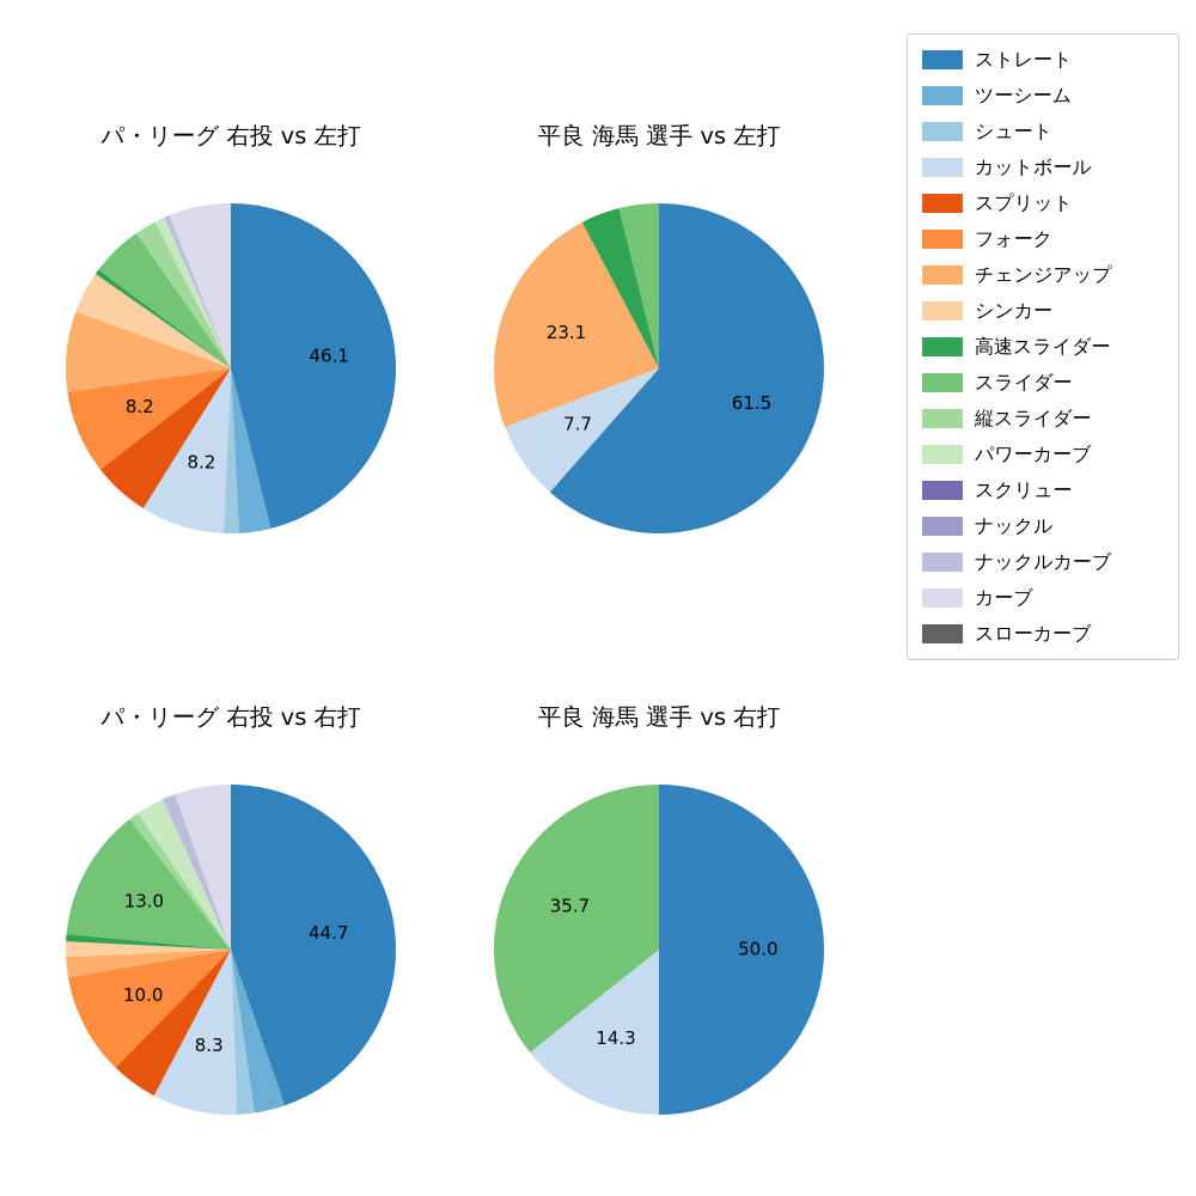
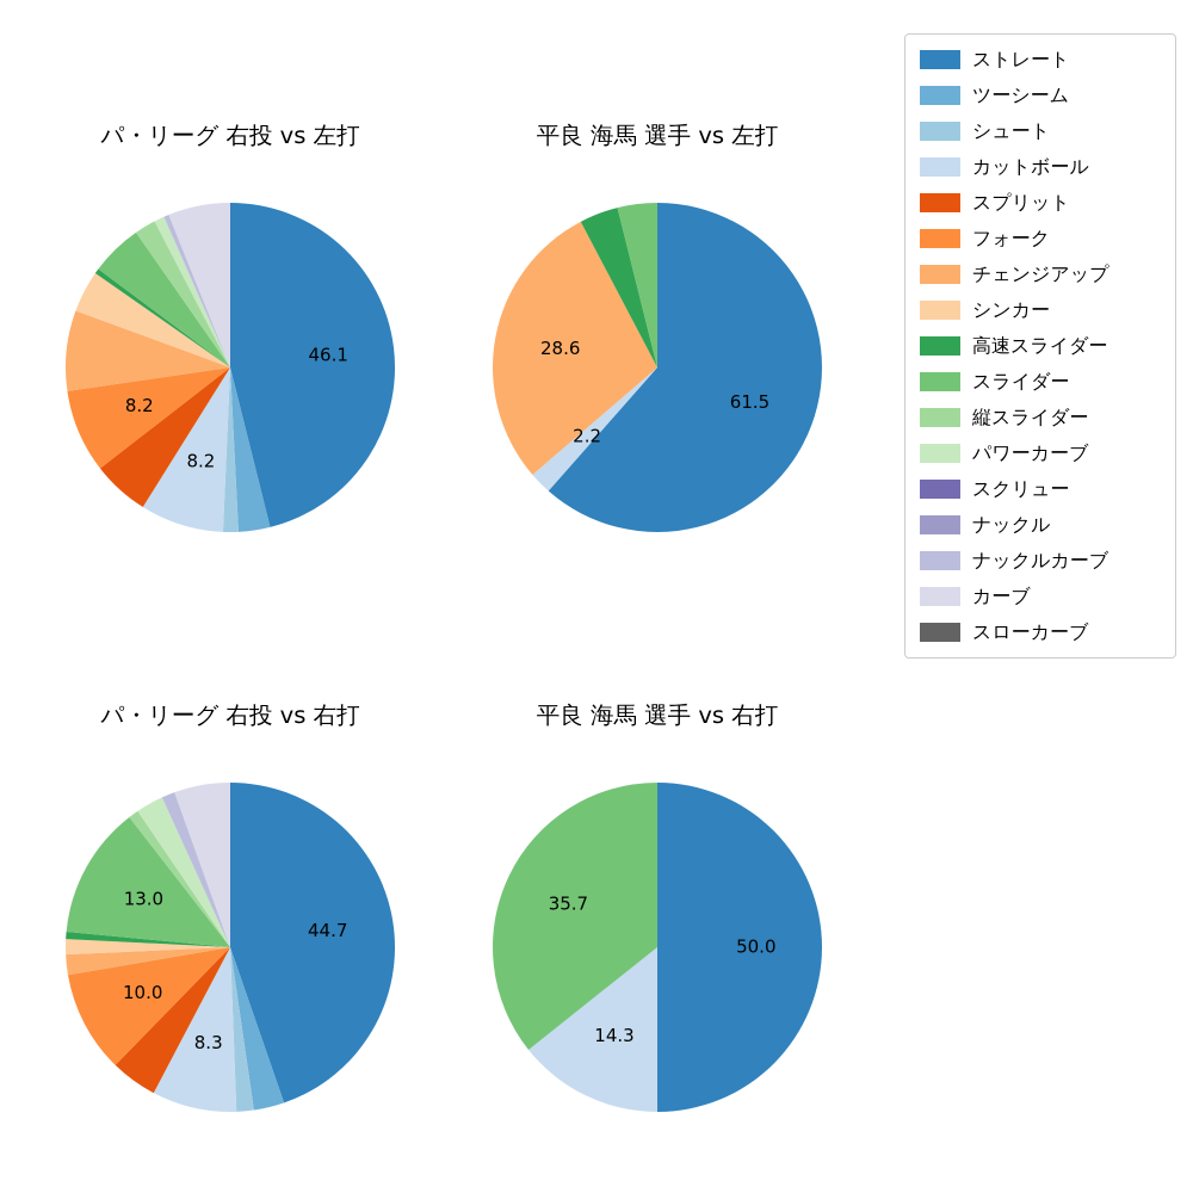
平良 海馬 選手 vs 左打/カットボール: 7.7 -> 2.2
平良 海馬 選手 vs 左打/チェンジアップ: 23.1 -> 28.6
